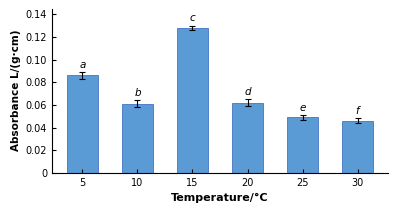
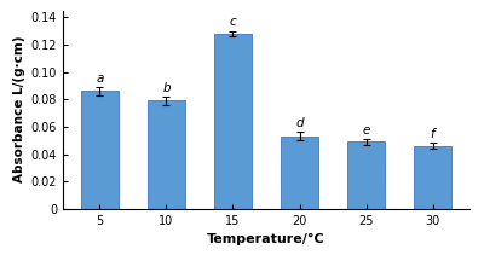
10: 0.061 -> 0.079
20: 0.062 -> 0.053
